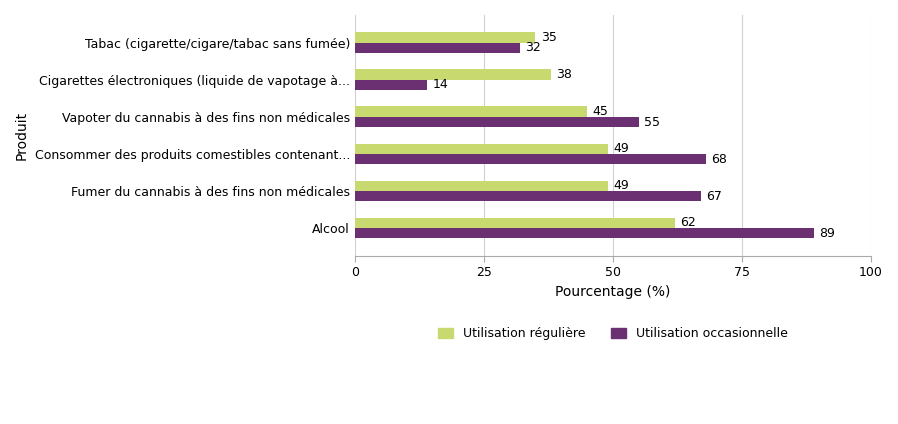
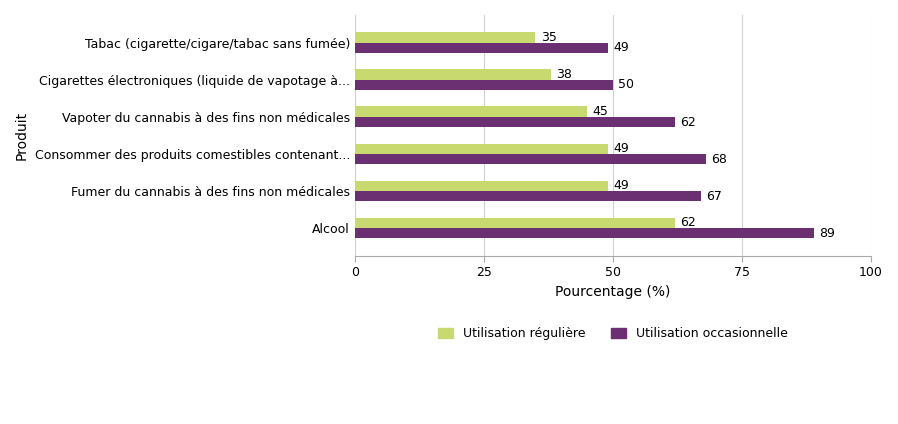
Utilisation occasionnelle/Tabac (cigarette/cigare/tabac sans fumée): 32 -> 49
Utilisation occasionnelle/Cigarettes électroniques (liquide de vapotage à...: 14 -> 50
Utilisation occasionnelle/Vapoter du cannabis à des fins non médicales: 55 -> 62
